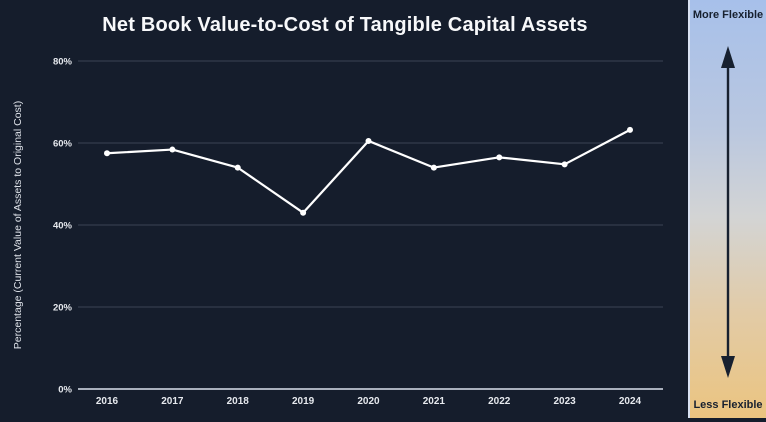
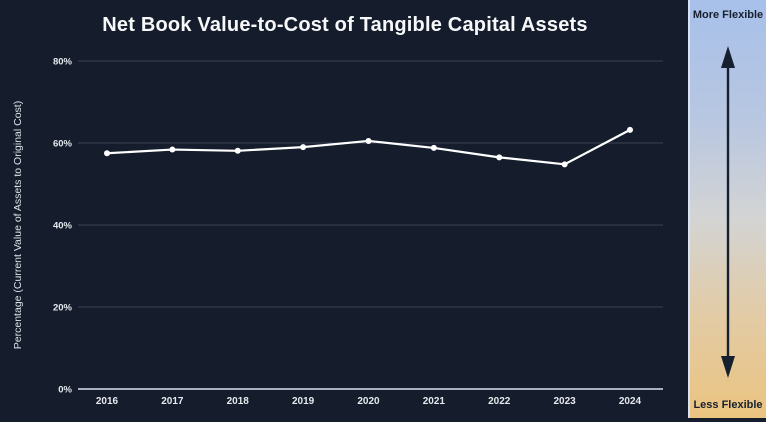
2018: 54% -> 58%
2019: 43% -> 59%
2021: 54% -> 59%
